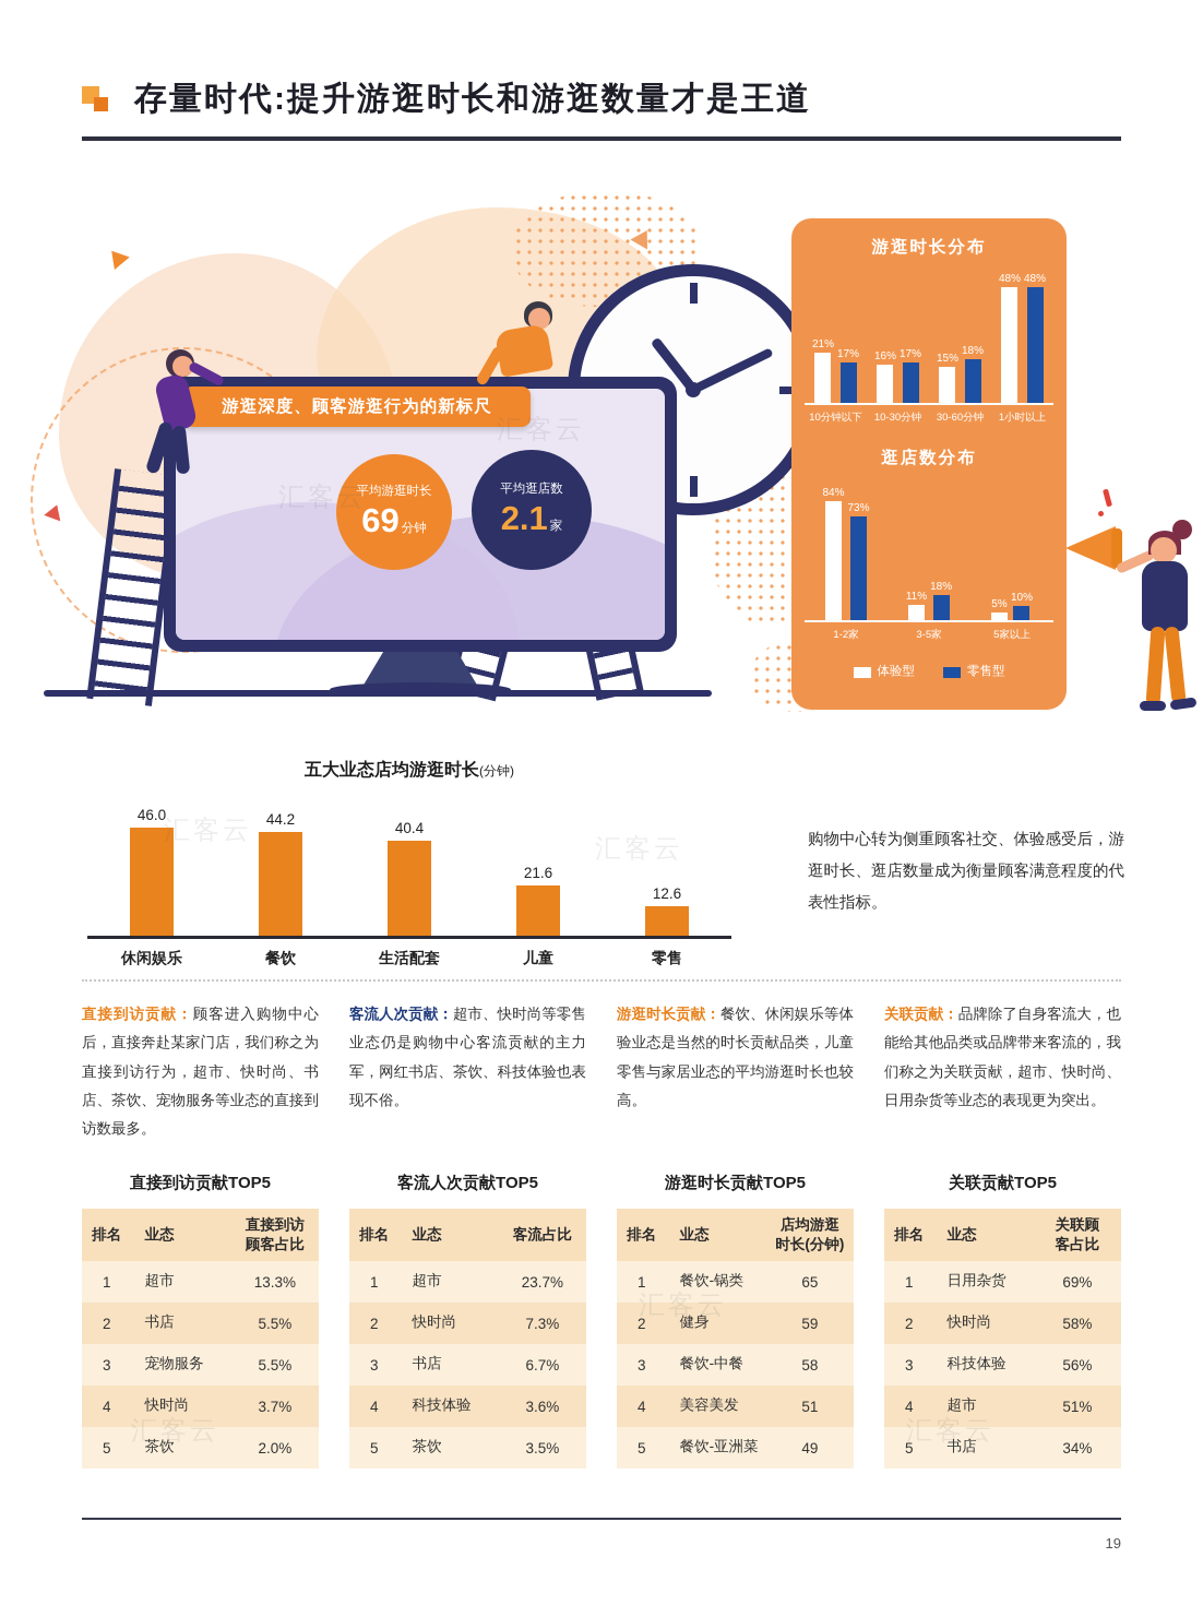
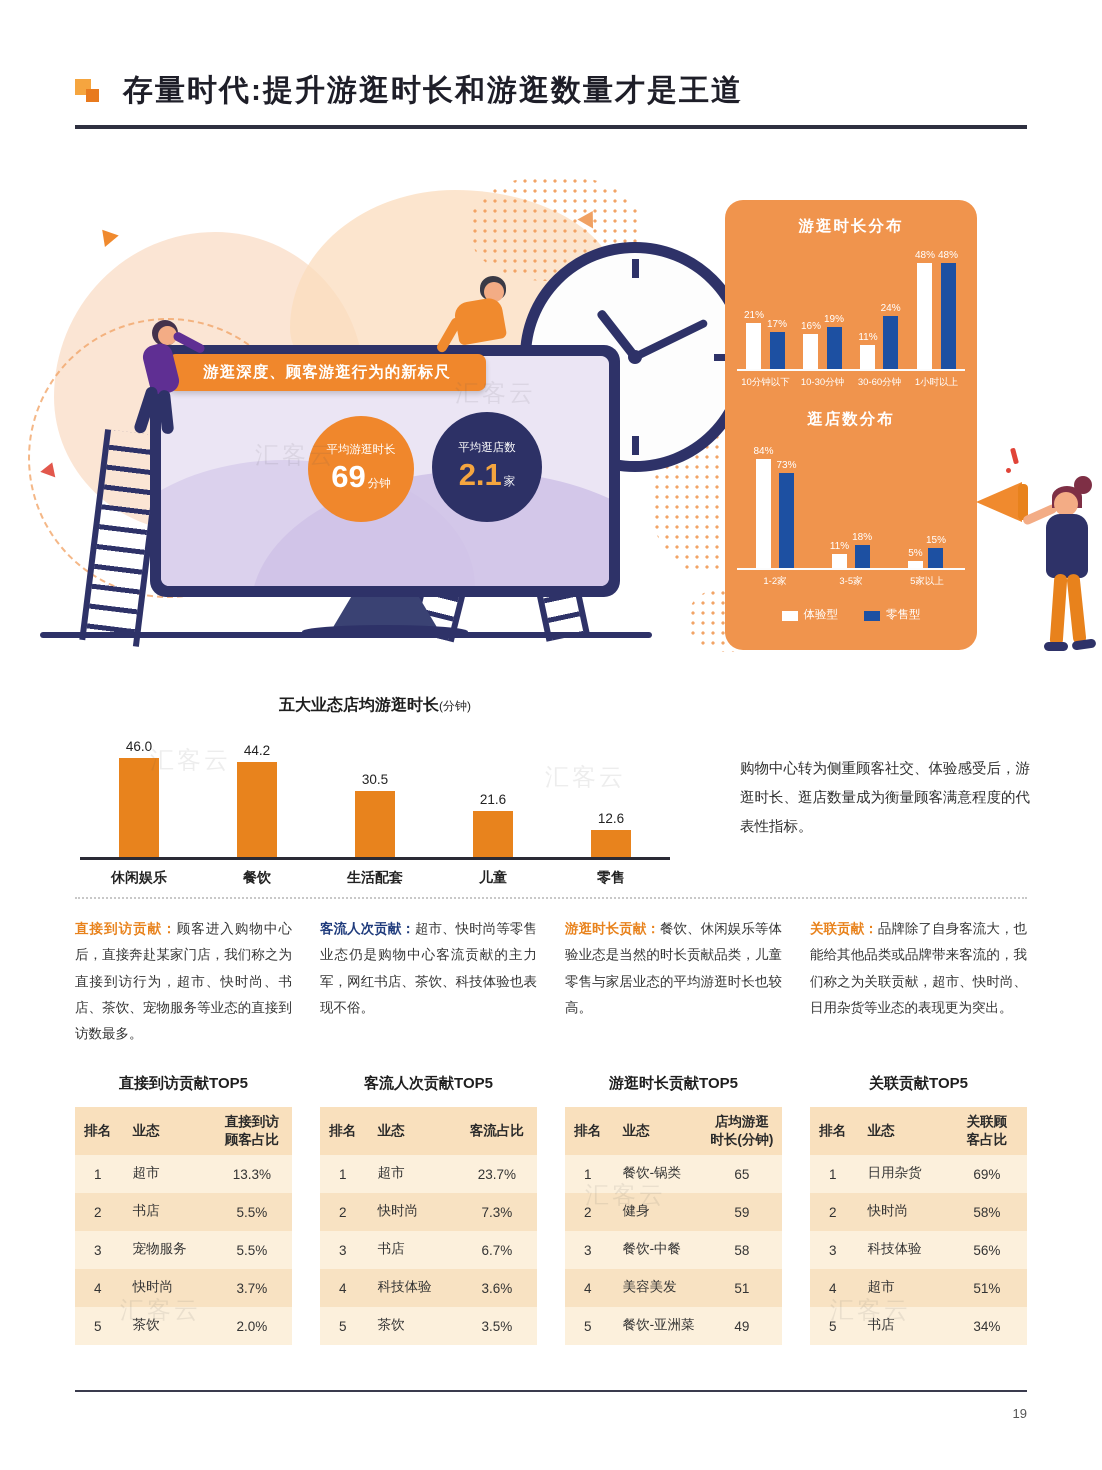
游逛时长分布/零售型/10-30分钟: 17% -> 19%
游逛时长分布/体验型/30-60分钟: 15% -> 11%
游逛时长分布/零售型/30-60分钟: 18% -> 24%
逛店数分布/零售型/5家以上: 10% -> 15%
五大业态店均游逛时长/生活配套: 40.4 -> 30.5
